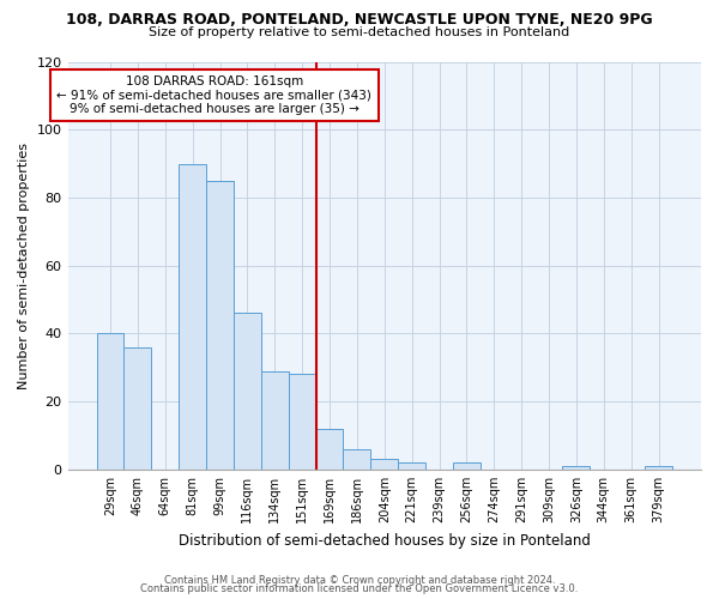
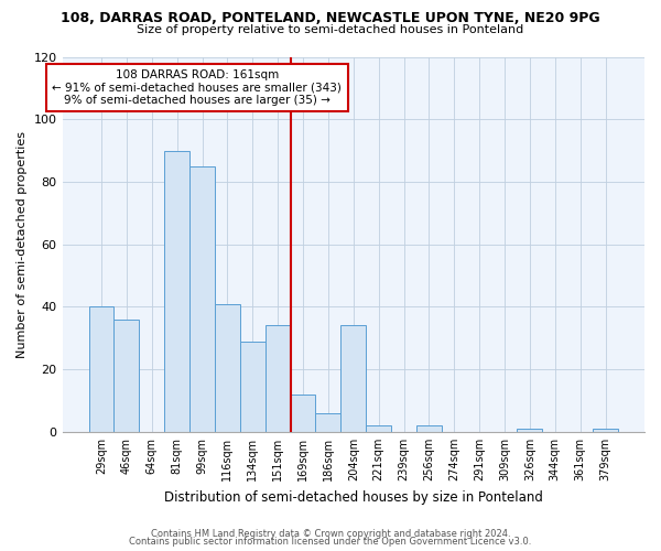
116sqm: 46 -> 41
151sqm: 28 -> 34
204sqm: 3 -> 34
